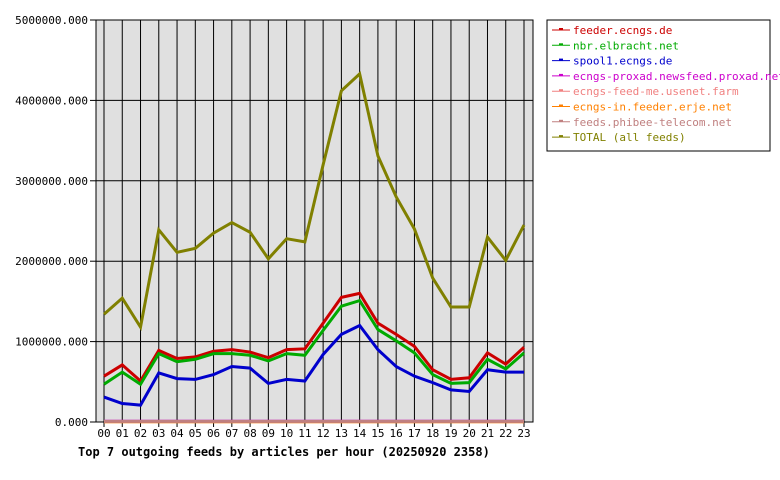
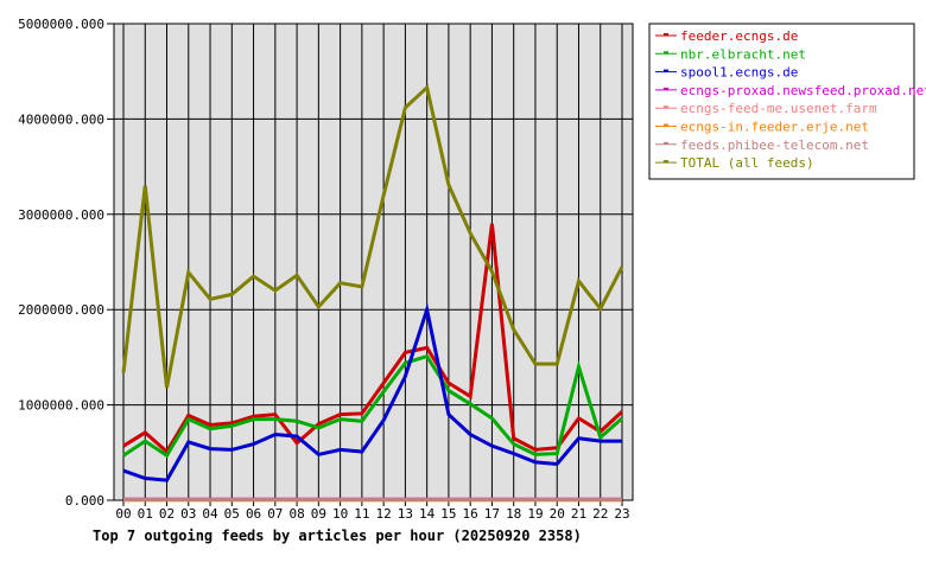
TOTAL (all feeds)/01: 1500000 -> 3300000
TOTAL (all feeds)/07: 2500000 -> 2200000
feeder.ecngs.de/08: 900000 -> 600000
spool1.ecngs.de/13: 1100000 -> 1300000
spool1.ecngs.de/14: 1200000 -> 2000000
feeder.ecngs.de/17: 900000 -> 2900000
nbr.elbracht.net/21: 800000 -> 1400000
